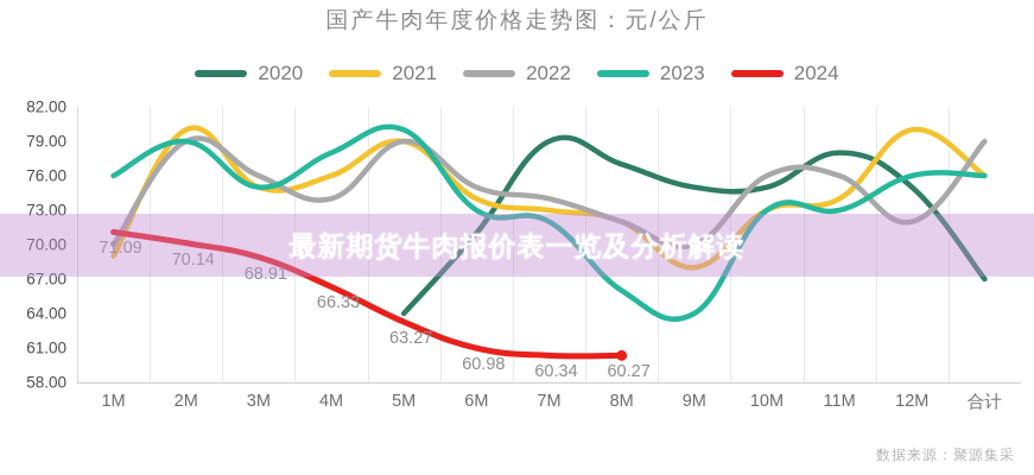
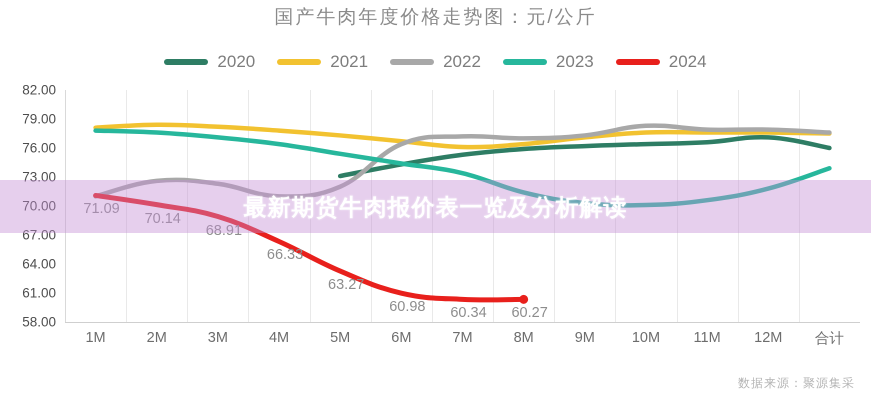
2021/1M: 69 -> 78
2022/1M: 70 -> 71
2023/1M: 76 -> 78
2021/2M: 80 -> 78
2022/2M: 79 -> 73
2023/2M: 79 -> 78
2021/3M: 75 -> 78
2022/3M: 76 -> 72
2023/3M: 75 -> 77
2021/4M: 76 -> 78
2022/4M: 74 -> 71
2023/4M: 78 -> 76
2020/5M: 64 -> 73
2021/5M: 79 -> 77
2022/5M: 79 -> 72
2023/5M: 80 -> 75
2020/6M: 71 -> 74
2021/6M: 74 -> 77
2022/6M: 75 -> 76
2023/6M: 73 -> 74
2020/7M: 79 -> 75
2021/7M: 73 -> 76
2022/7M: 74 -> 77
2023/7M: 72 -> 73
2020/8M: 77 -> 76
2021/8M: 72 -> 76
2022/8M: 72 -> 77
2023/8M: 66 -> 71
2020/9M: 75 -> 76
2021/9M: 68 -> 77
2022/9M: 70 -> 77
2023/9M: 64 -> 70
2020/10M: 75 -> 76
2021/10M: 73 -> 78
2022/10M: 76 -> 78
2023/10M: 73 -> 70
2020/11M: 78 -> 77
2021/11M: 74 -> 78
2022/11M: 76 -> 78
2023/11M: 73 -> 71
2020/12M: 75 -> 77
2021/12M: 80 -> 78
2022/12M: 72 -> 78
2023/12M: 76 -> 72
2020/合计: 67 -> 76
2021/合计: 76 -> 78
2022/合计: 79 -> 78
2023/合计: 76 -> 74
